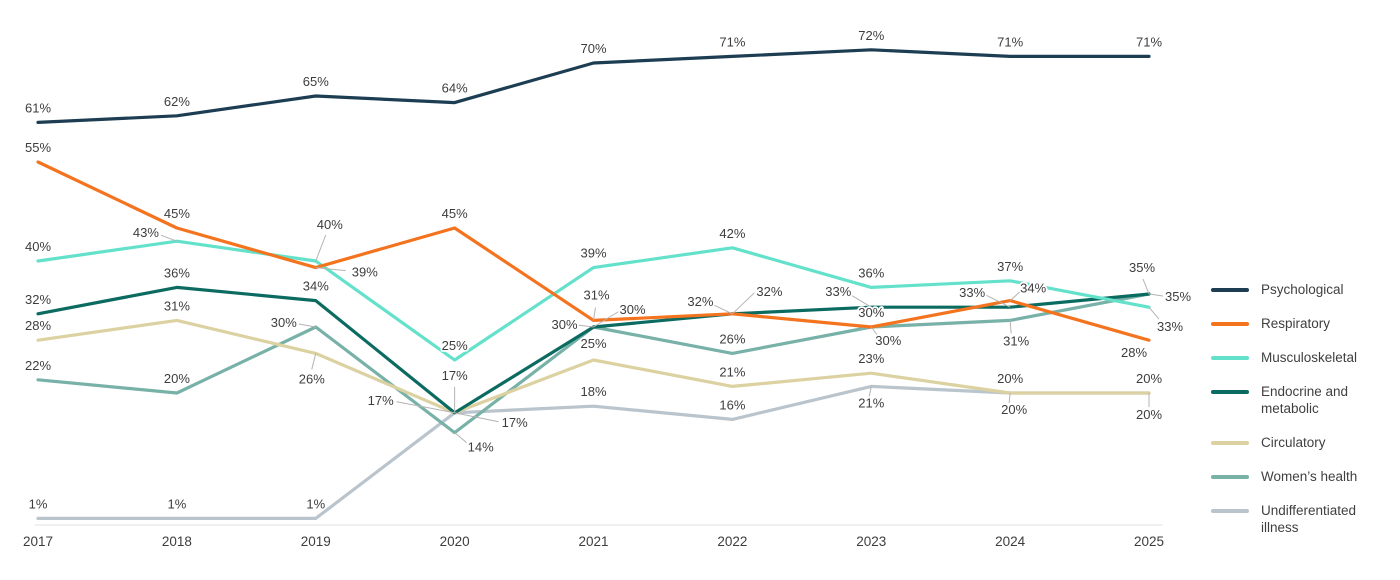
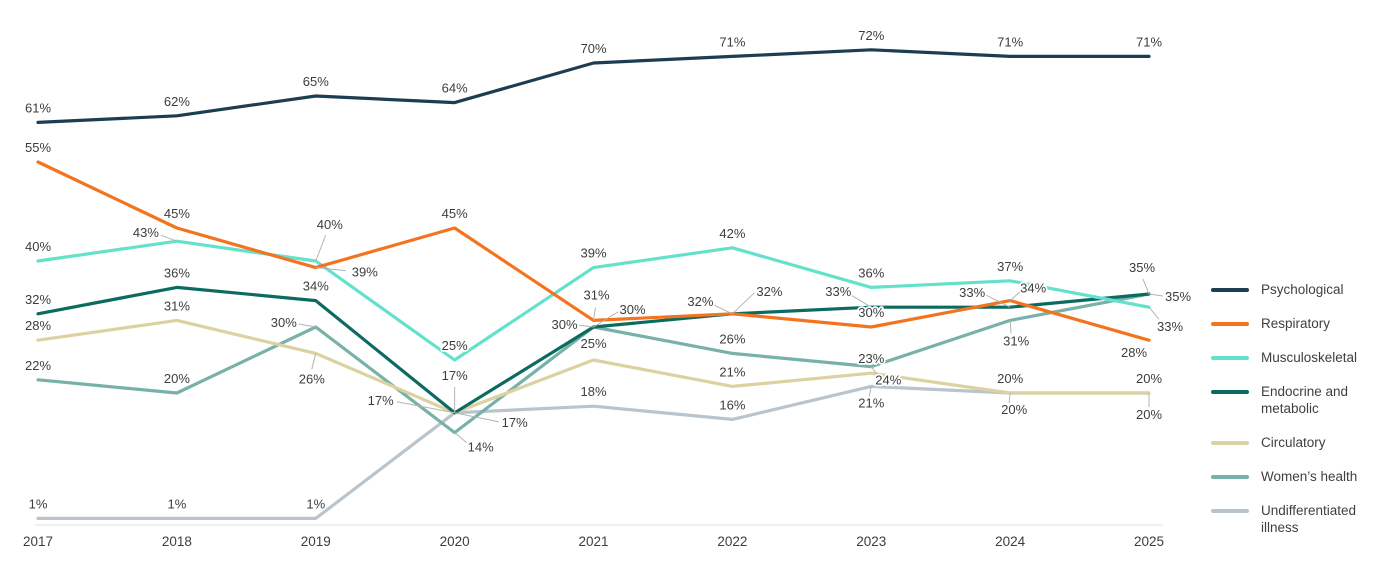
Women’s health/2023: 30% -> 24%
